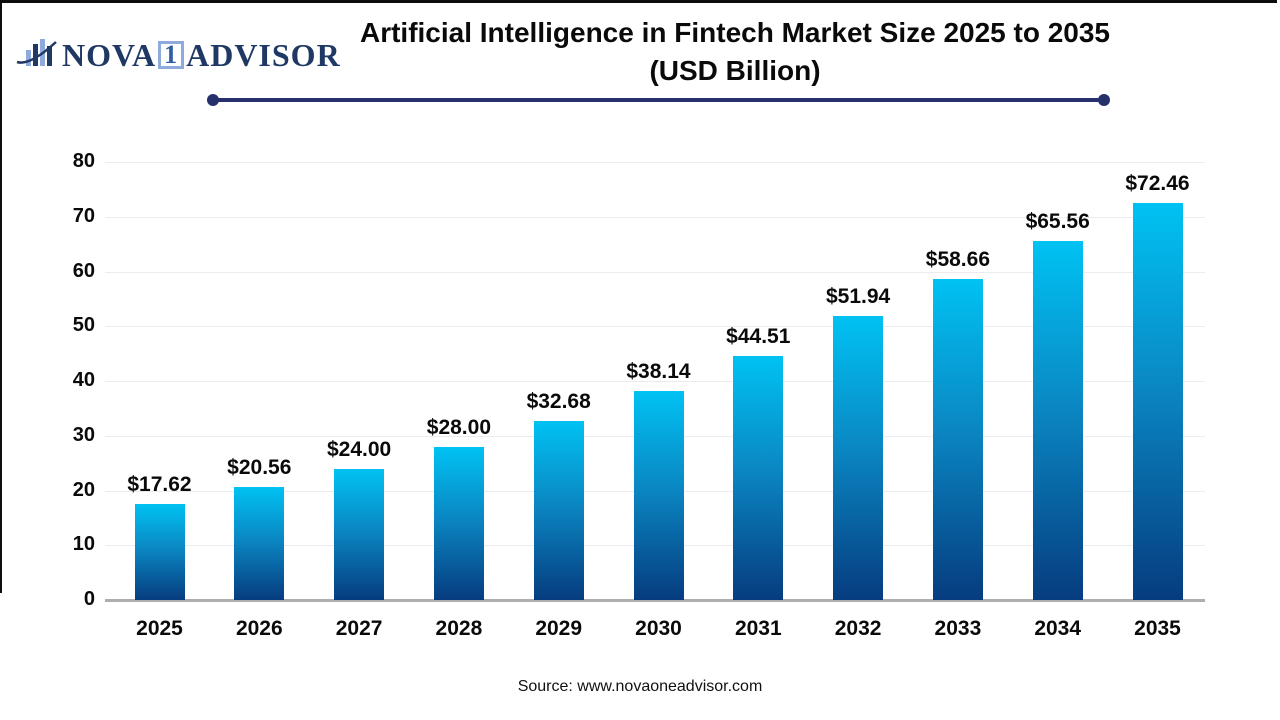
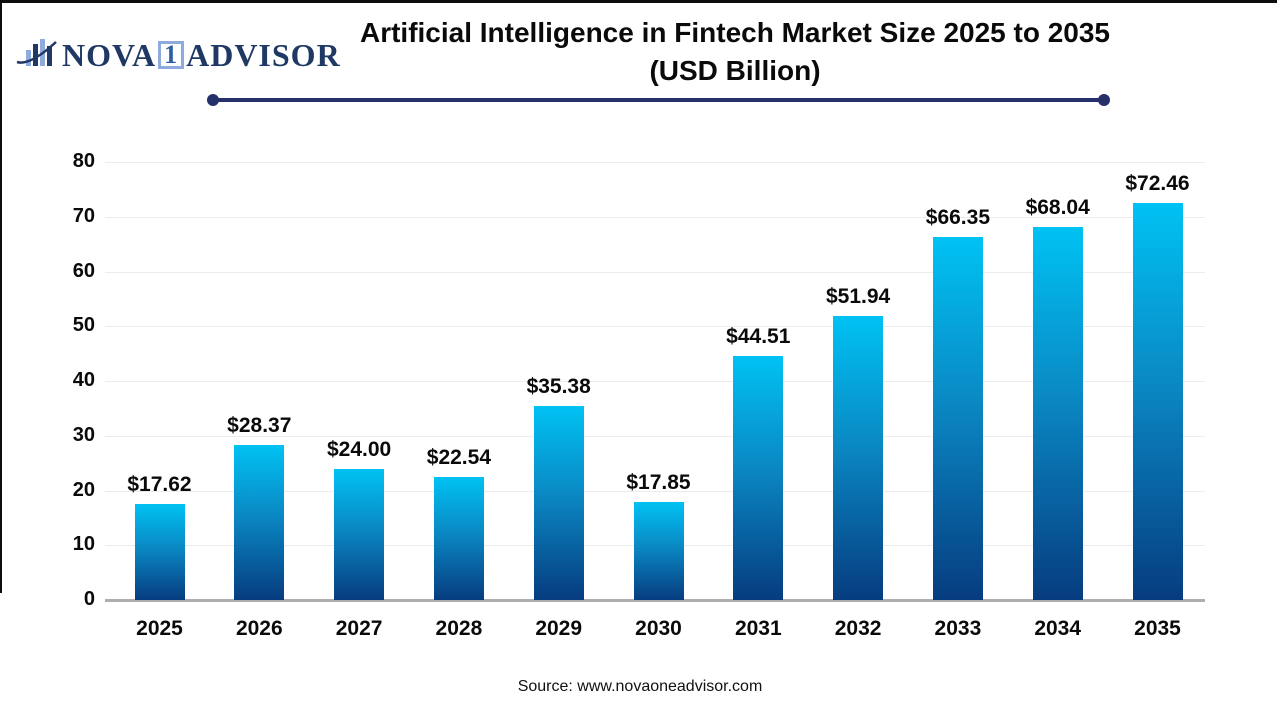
2026: $20.56 -> $28.37
2028: $28.00 -> $22.54
2029: $32.68 -> $35.38
2030: $38.14 -> $17.85
2033: $58.66 -> $66.35
2034: $65.56 -> $68.04
